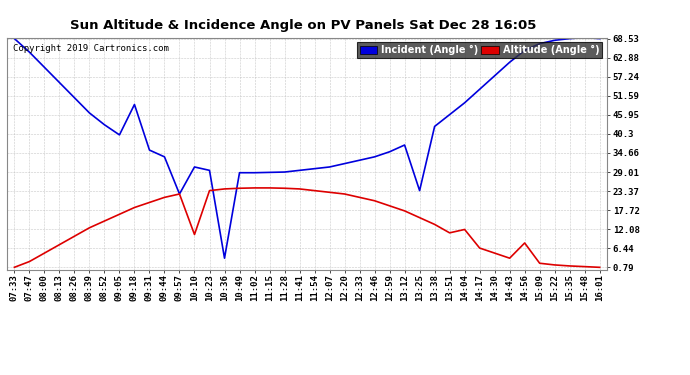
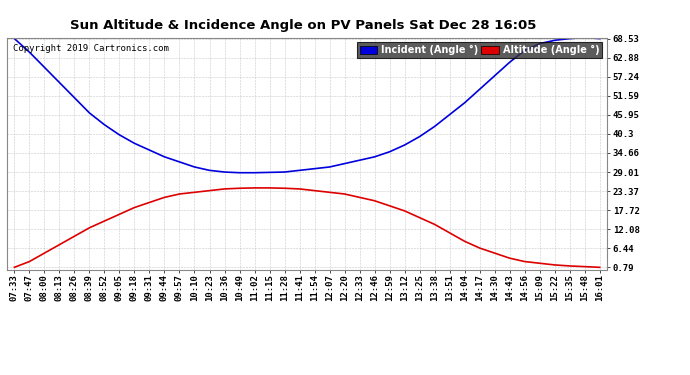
Incident (Angle °)/09:18: 49.0 -> 37.5
Incident (Angle °)/09:57: 22.5 -> 32.0
Altitude (Angle °)/10:10: 10.5 -> 23.0
Incident (Angle °)/10:36: 3.5 -> 29.0
Incident (Angle °)/13:25: 23.5 -> 39.5
Altitude (Angle °)/14:04: 12.0 -> 8.5
Altitude (Angle °)/14:56: 8.0 -> 2.5
